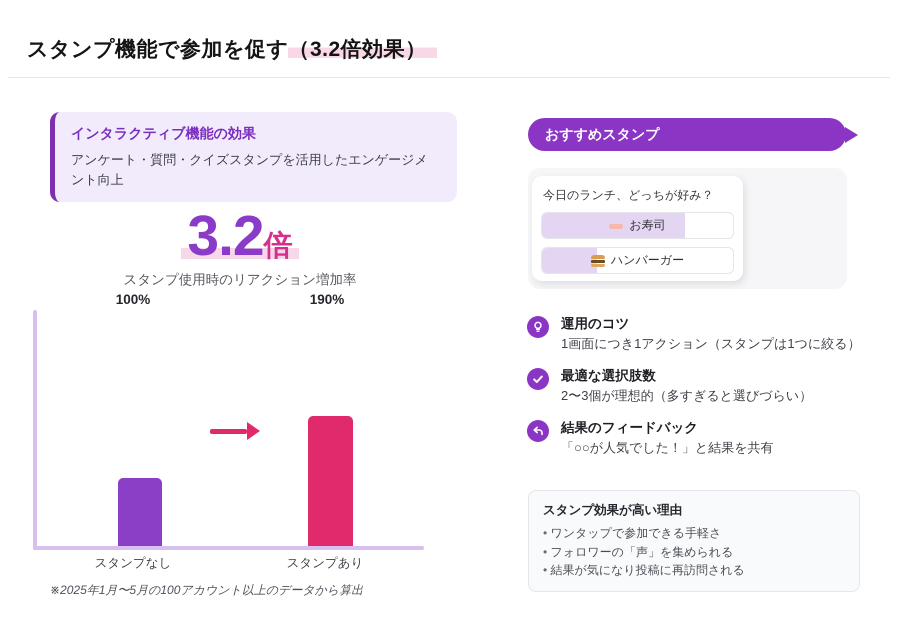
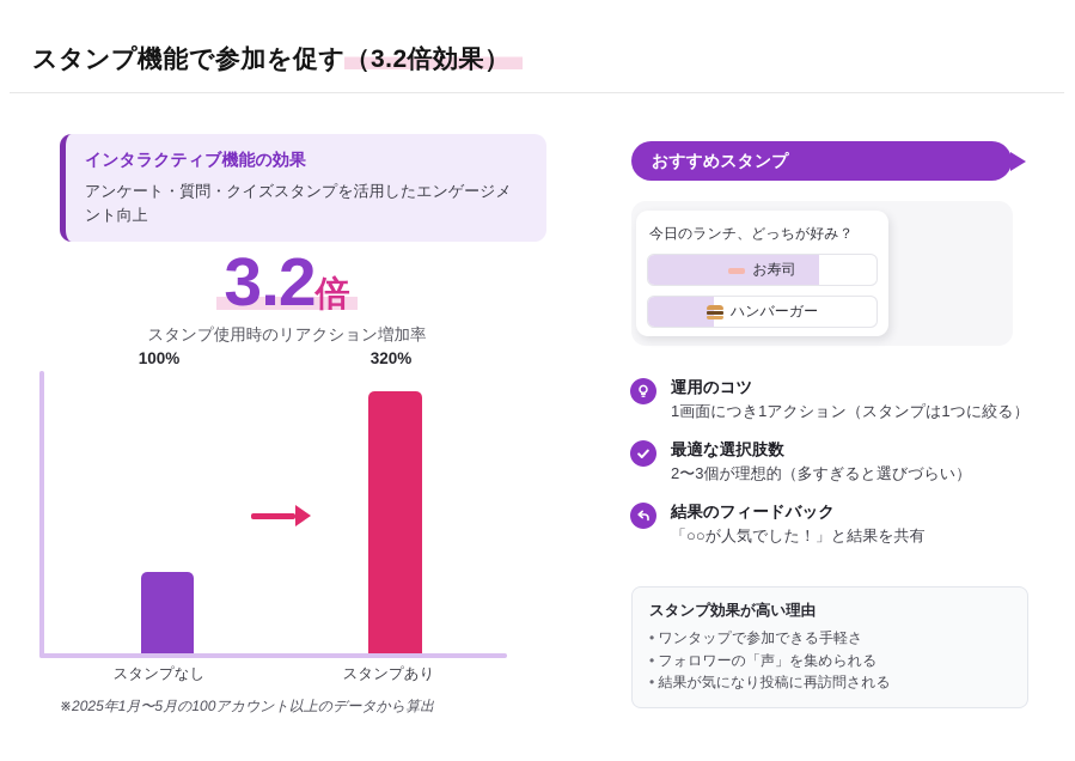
スタンプあり: 190% -> 320%
